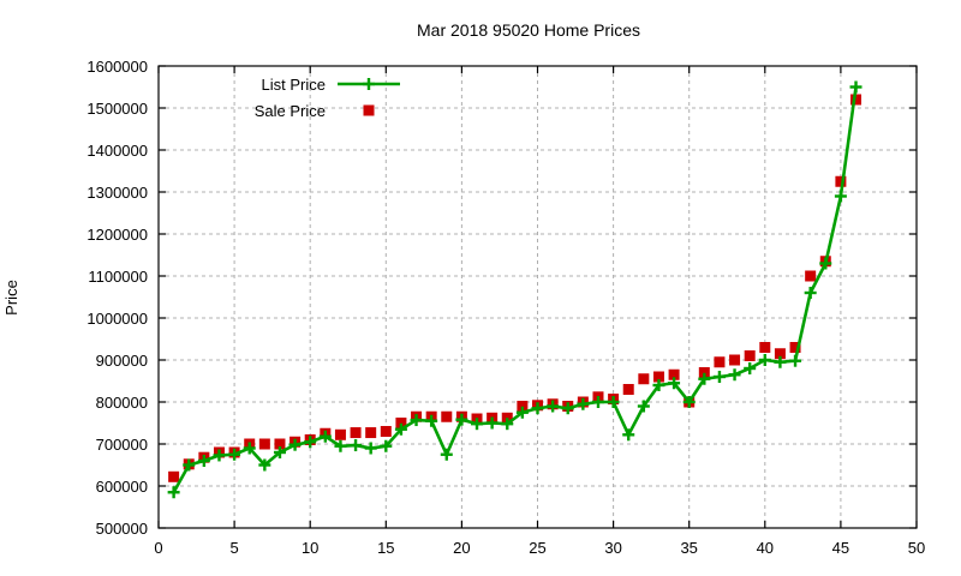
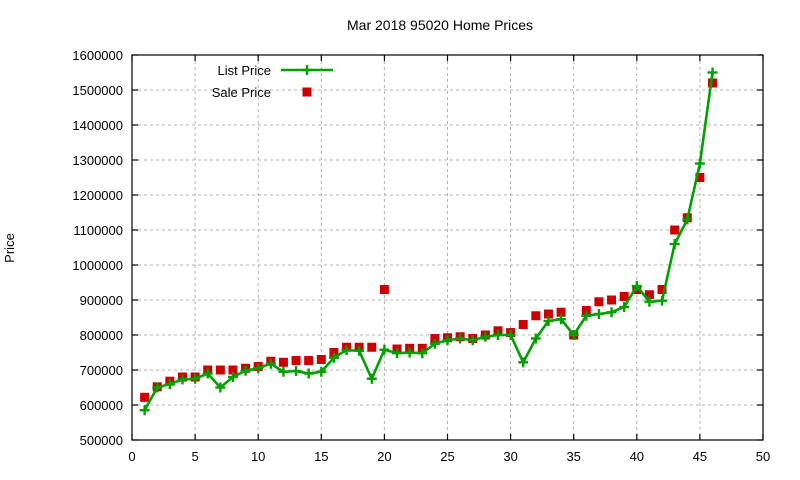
Sale Price/20: 760000 -> 930000
List Price/40: 900000 -> 940000
Sale Price/45: 1320000 -> 1250000
